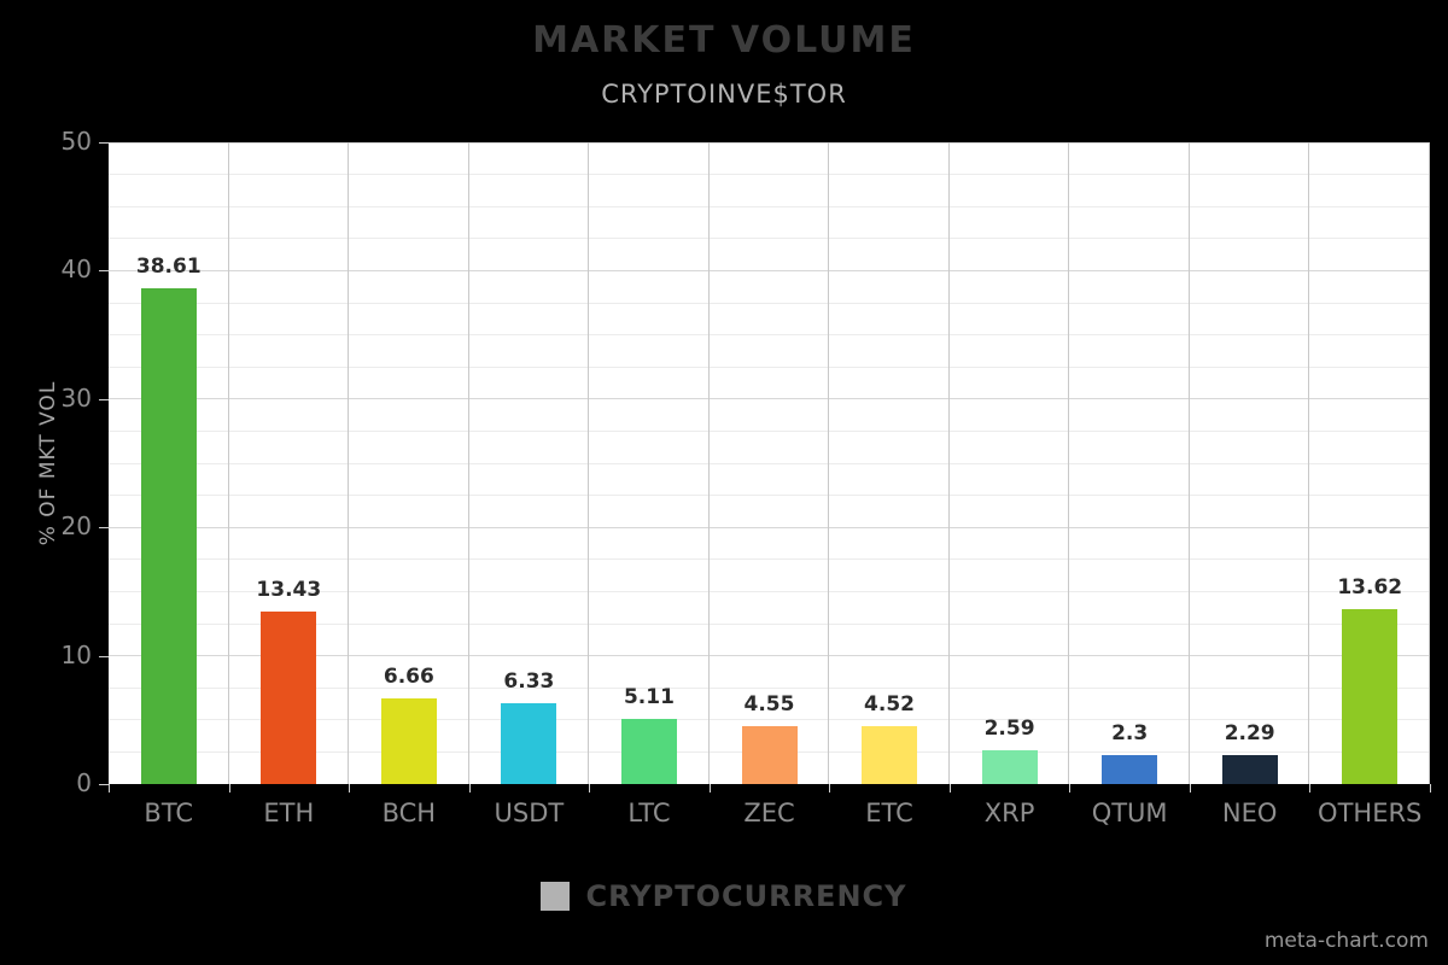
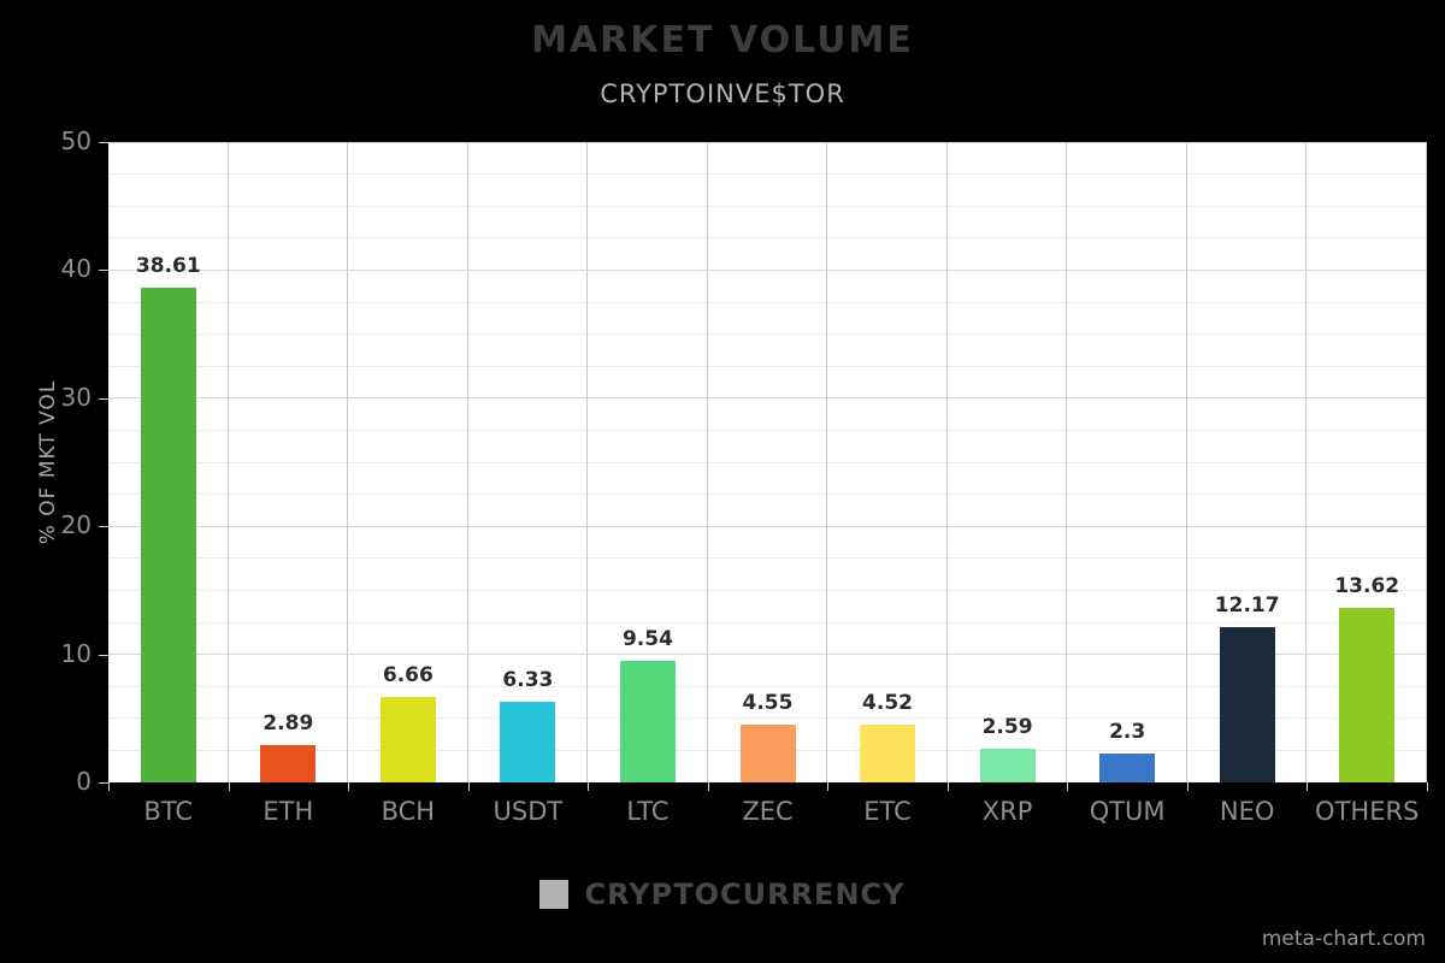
ETH: 13.43 -> 2.89
LTC: 5.11 -> 9.54
NEO: 2.29 -> 12.17
